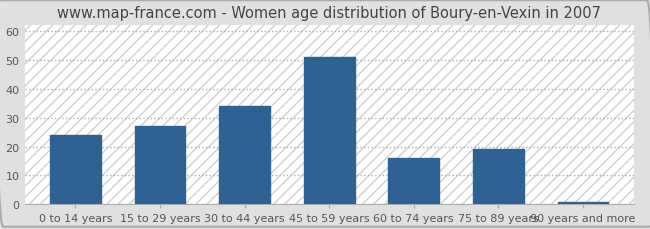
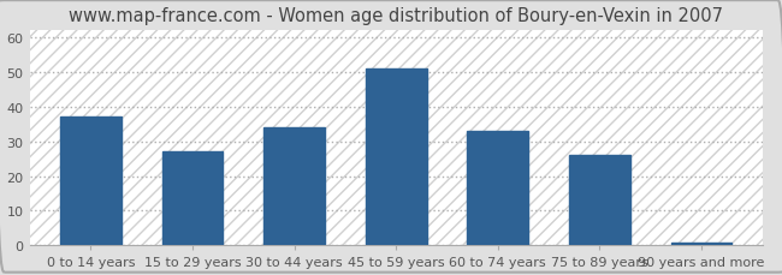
0 to 14 years: 24 -> 37
60 to 74 years: 16 -> 33
75 to 89 years: 19 -> 26
